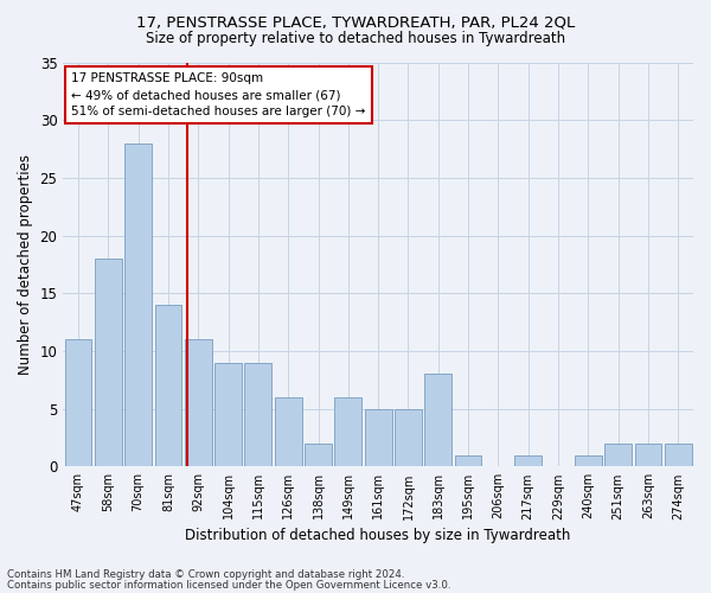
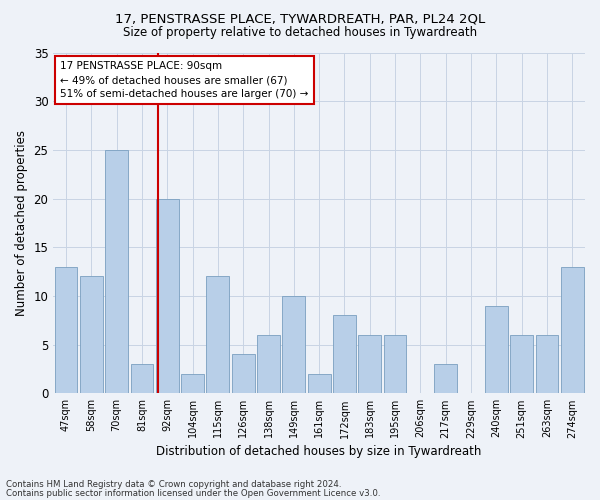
47sqm: 11 -> 13
58sqm: 18 -> 12
70sqm: 28 -> 25
81sqm: 14 -> 3
92sqm: 11 -> 20
104sqm: 9 -> 2
115sqm: 9 -> 12
126sqm: 6 -> 4
138sqm: 2 -> 6
149sqm: 6 -> 10
161sqm: 5 -> 2
172sqm: 5 -> 8
183sqm: 8 -> 6
195sqm: 1 -> 6
217sqm: 1 -> 3
240sqm: 1 -> 9
251sqm: 2 -> 6
263sqm: 2 -> 6
274sqm: 2 -> 13
